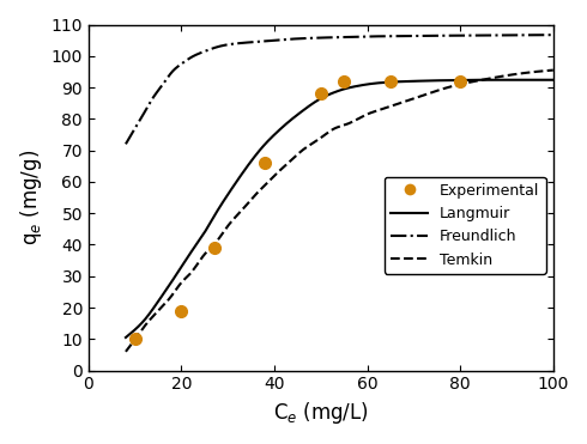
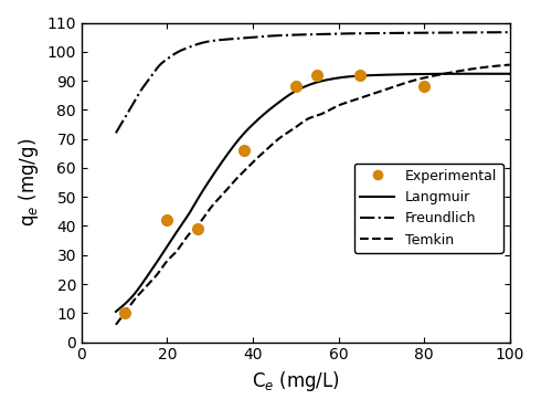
Experimental/20: 19 -> 42
Experimental/80: 92 -> 88
